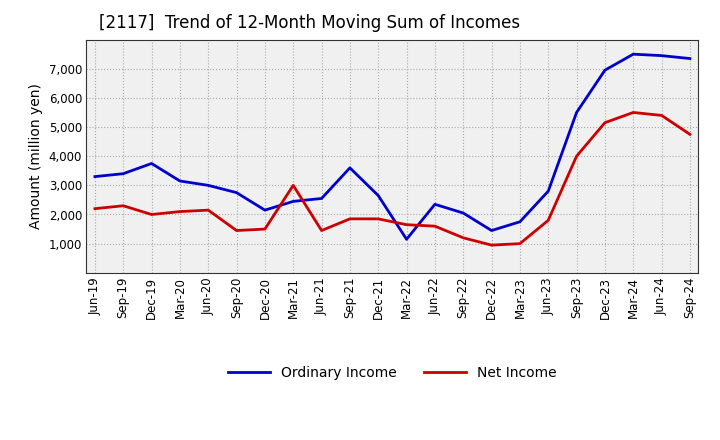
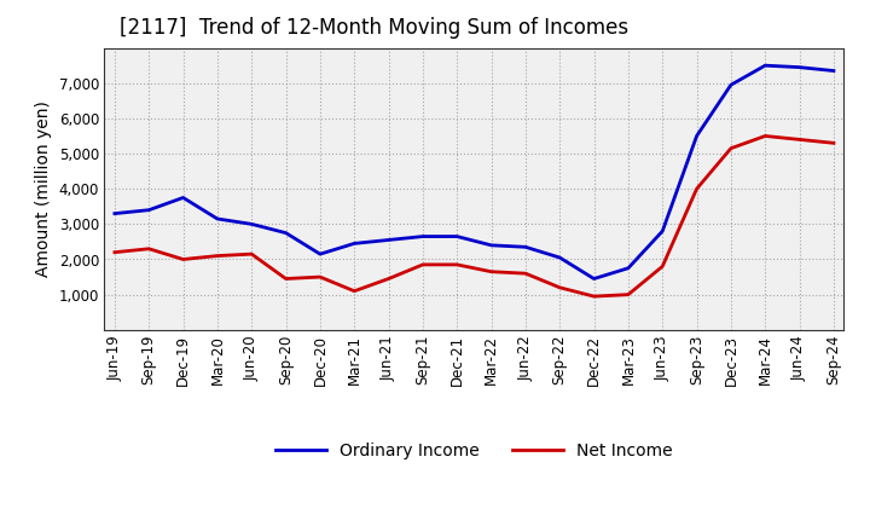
Net Income/Mar-21: 3,000 -> 1,100
Ordinary Income/Sep-21: 3,600 -> 2,650
Ordinary Income/Mar-22: 1,150 -> 2,400
Net Income/Sep-24: 4,750 -> 5,300
